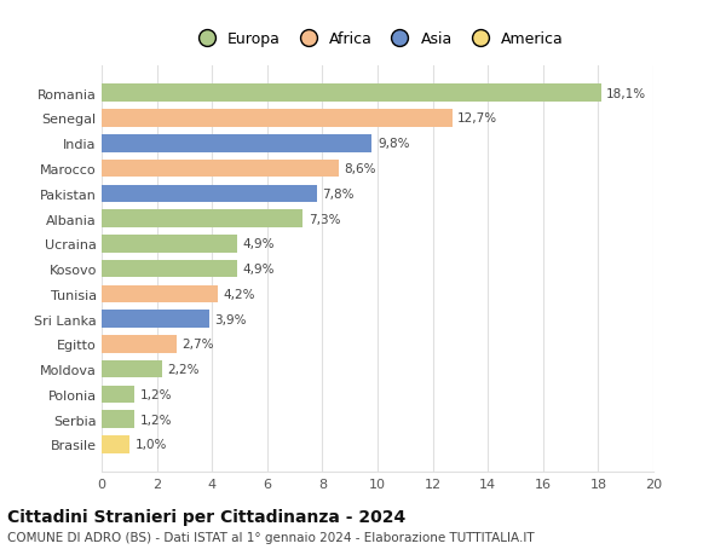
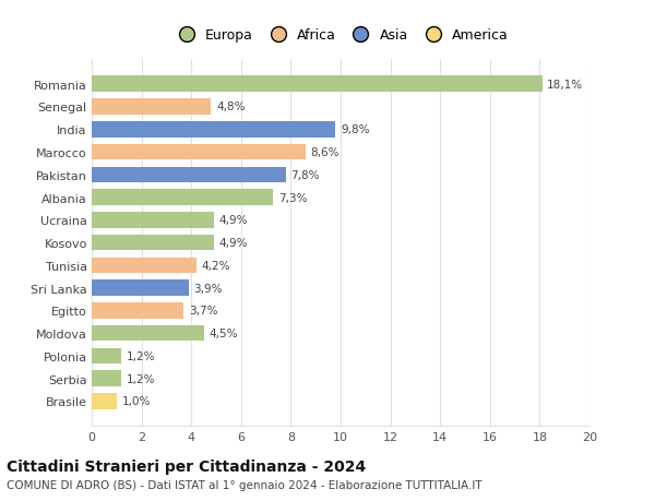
Senegal: 12,7% -> 4,8%
Egitto: 2,7% -> 3,7%
Moldova: 2,2% -> 4,5%
